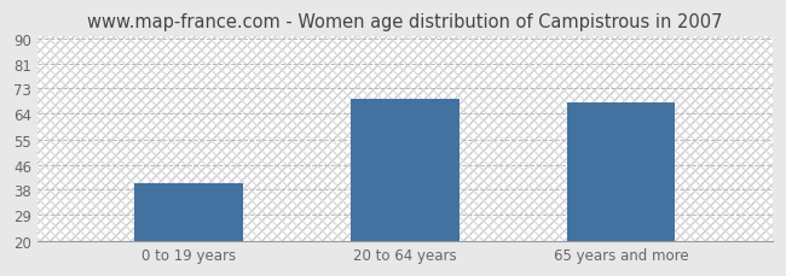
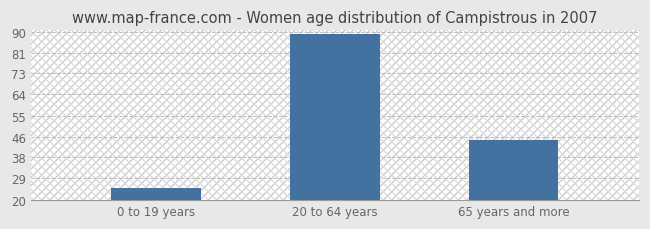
0 to 19 years: 40 -> 25
20 to 64 years: 69 -> 89
65 years and more: 68 -> 45
